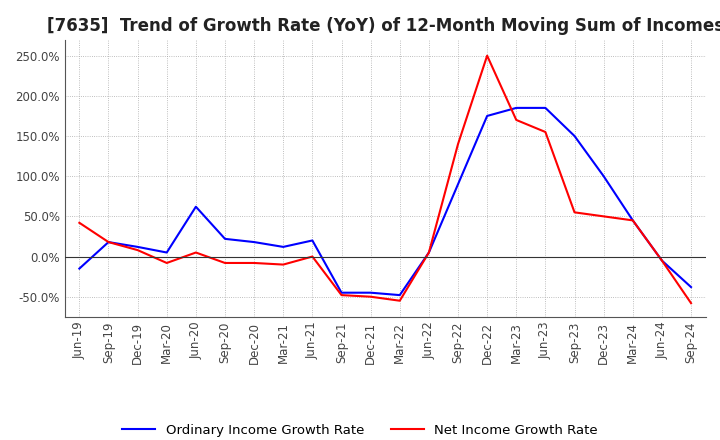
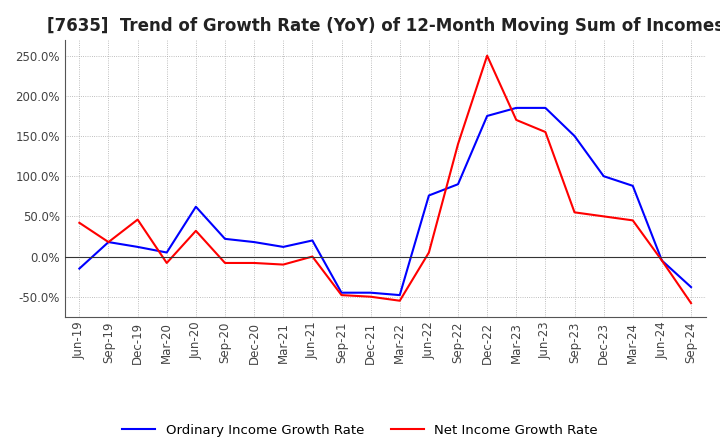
Net Income Growth Rate/Dec-19: 8% -> 46%
Net Income Growth Rate/Jun-20: 5% -> 32%
Ordinary Income Growth Rate/Jun-22: 5% -> 76%
Ordinary Income Growth Rate/Mar-24: 45% -> 88%
